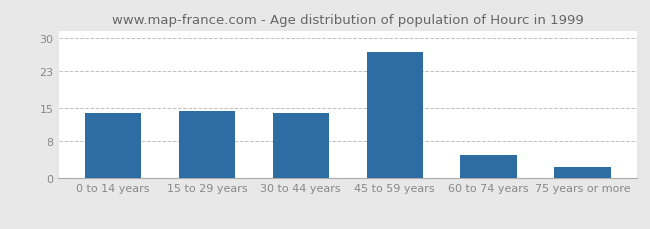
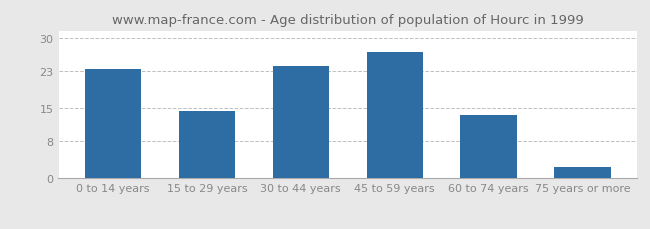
0 to 14 years: 14.0 -> 23.5
30 to 44 years: 14.0 -> 24.0
60 to 74 years: 5.0 -> 13.5
